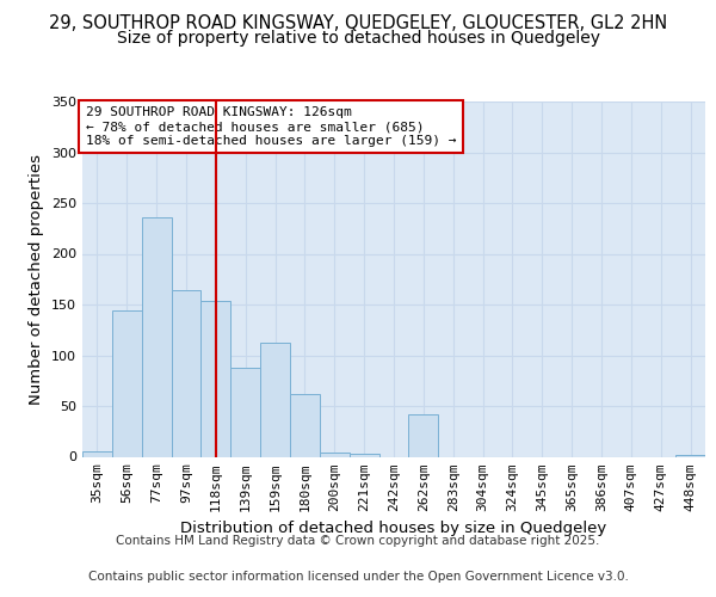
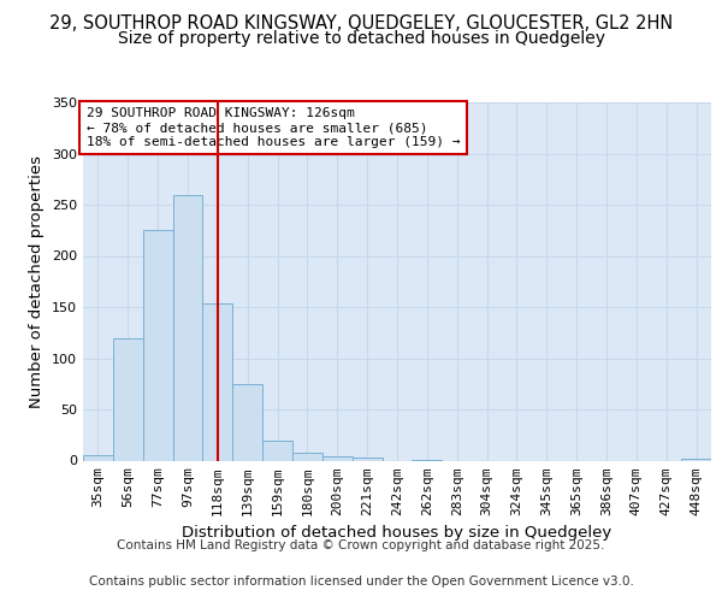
56sqm: 144 -> 120
77sqm: 236 -> 225
97sqm: 164 -> 260
139sqm: 88 -> 75
159sqm: 112 -> 20
180sqm: 62 -> 8
262sqm: 42 -> 1
